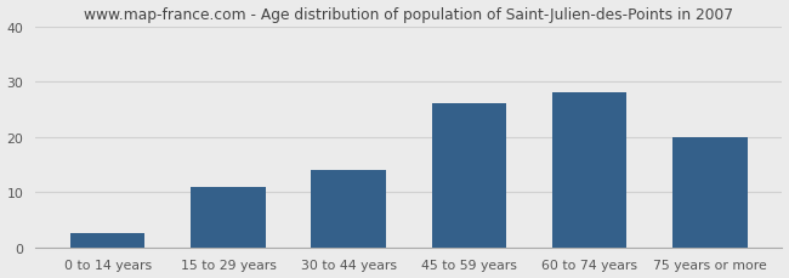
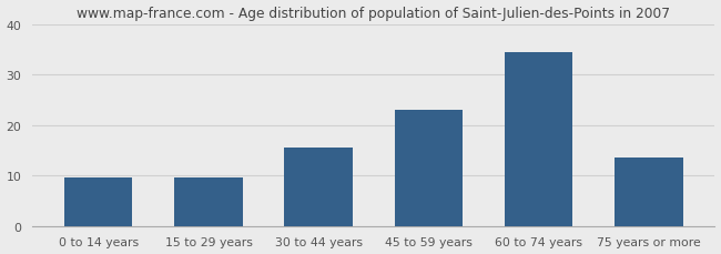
0 to 14 years: 2.5 -> 9.5
15 to 29 years: 11.0 -> 9.5
30 to 44 years: 14.0 -> 15.5
45 to 59 years: 26.0 -> 23.0
60 to 74 years: 28.0 -> 34.5
75 years or more: 20.0 -> 13.5
